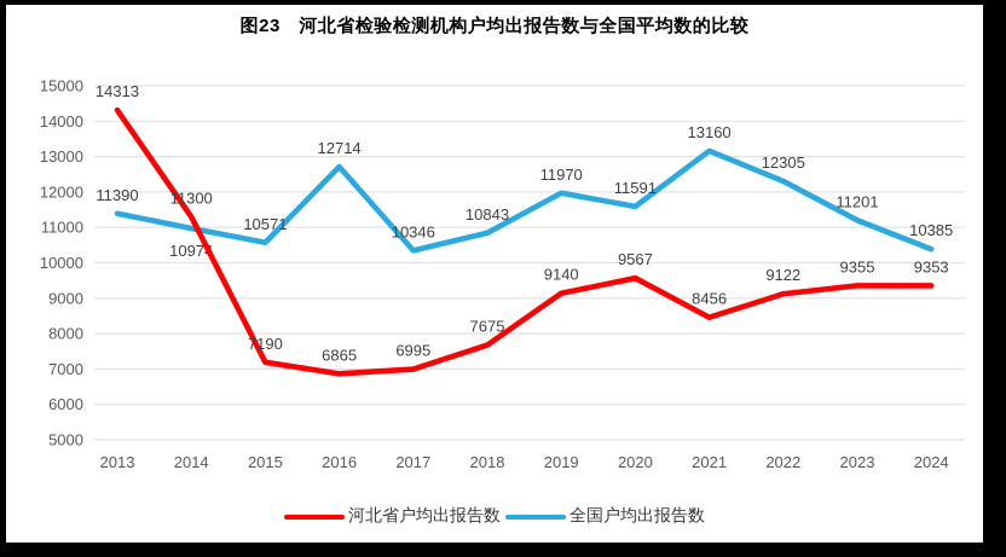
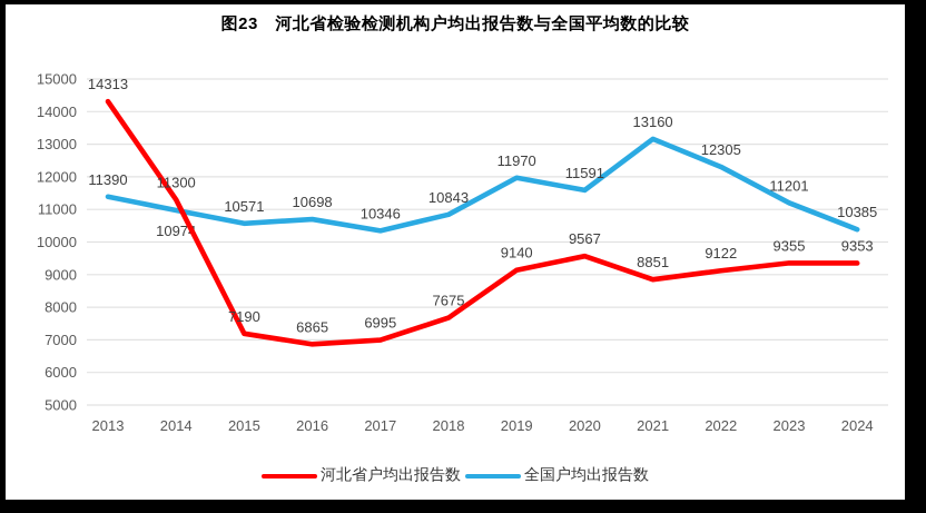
全国户均出报告数/2016: 12714 -> 10698
河北省户均出报告数/2021: 8456 -> 8851
